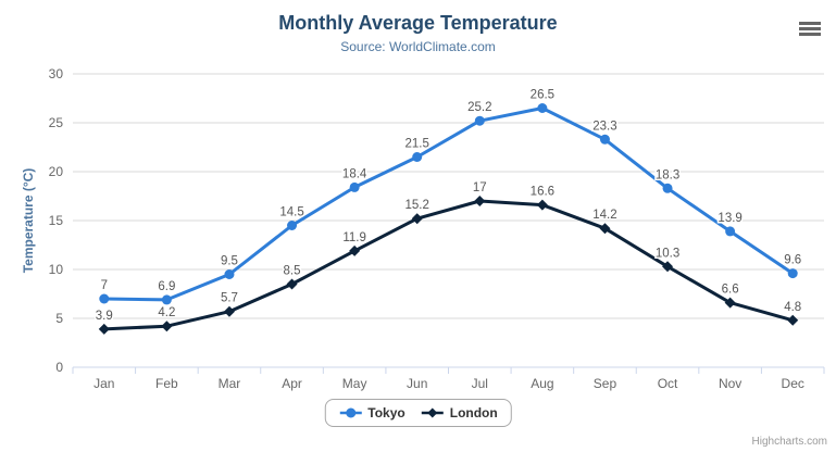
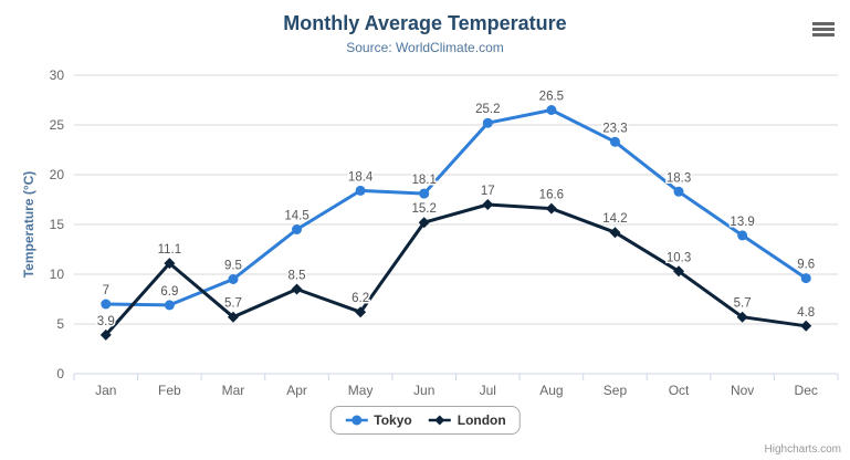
London/Feb: 4.2 -> 11.1
London/May: 11.9 -> 6.2
Tokyo/Jun: 21.5 -> 18.1
London/Nov: 6.6 -> 5.7
